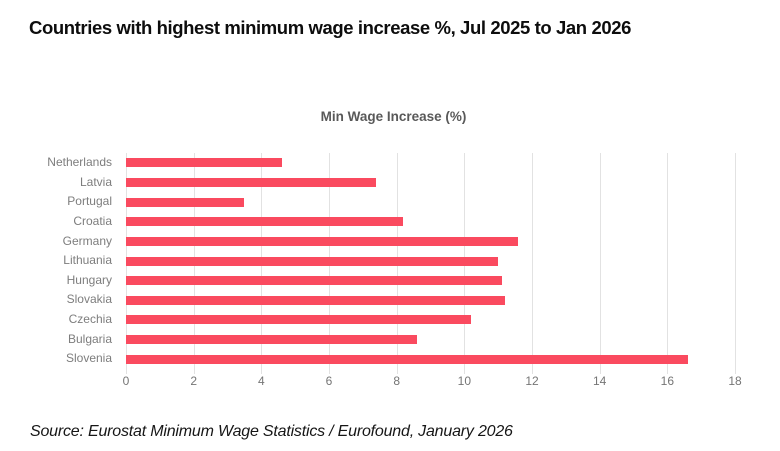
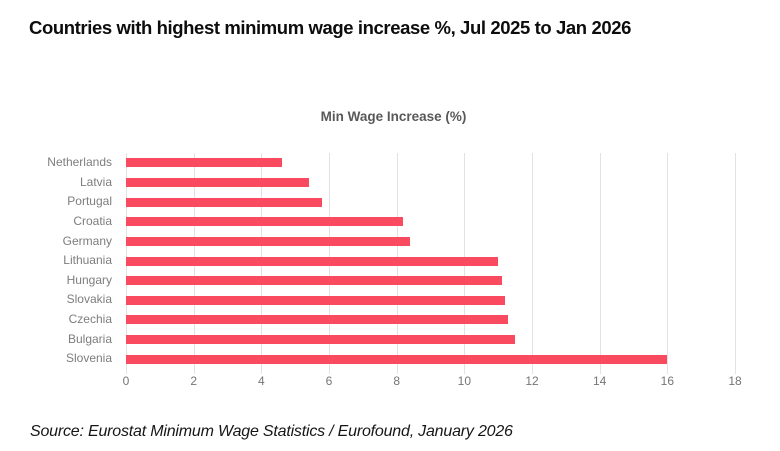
Latvia: 7.4 -> 5.4
Portugal: 3.5 -> 5.8
Germany: 11.6 -> 8.4
Czechia: 10.2 -> 11.3
Bulgaria: 8.6 -> 11.5
Slovenia: 16.6 -> 16.0
